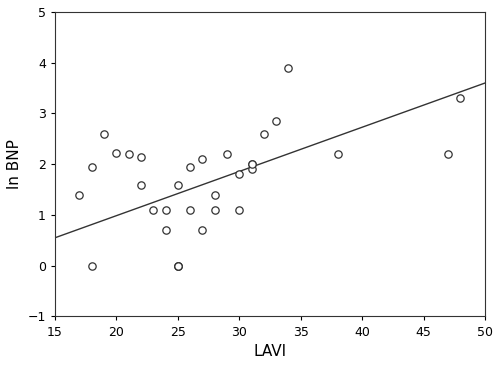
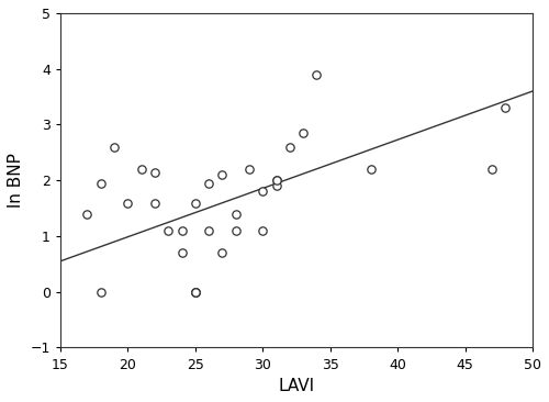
20: 2.22 -> 1.60
